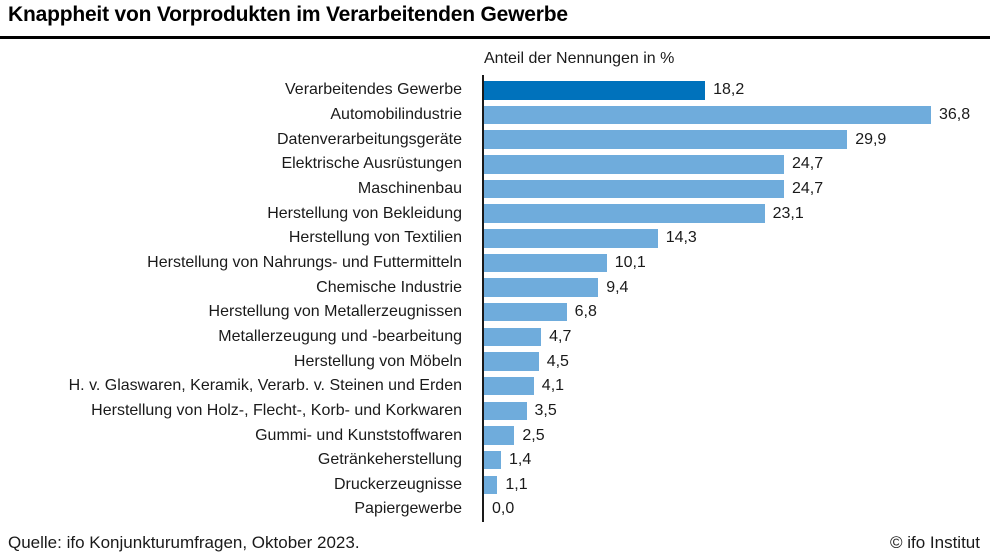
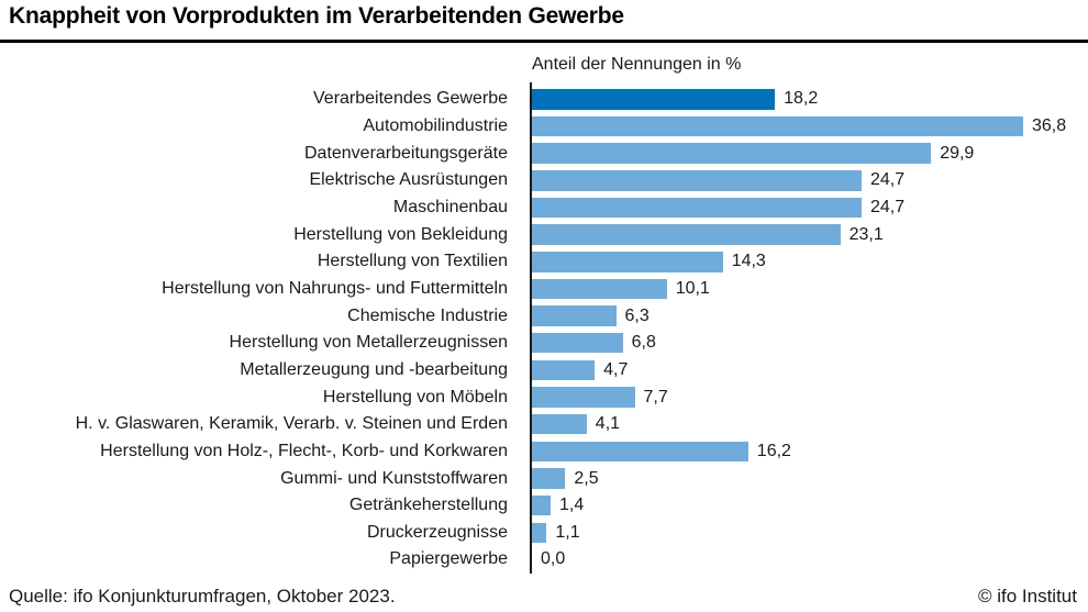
Chemische Industrie: 9,4 -> 6,3
Herstellung von Möbeln: 4,5 -> 7,7
Herstellung von Holz-, Flecht-, Korb- und Korkwaren: 3,5 -> 16,2
